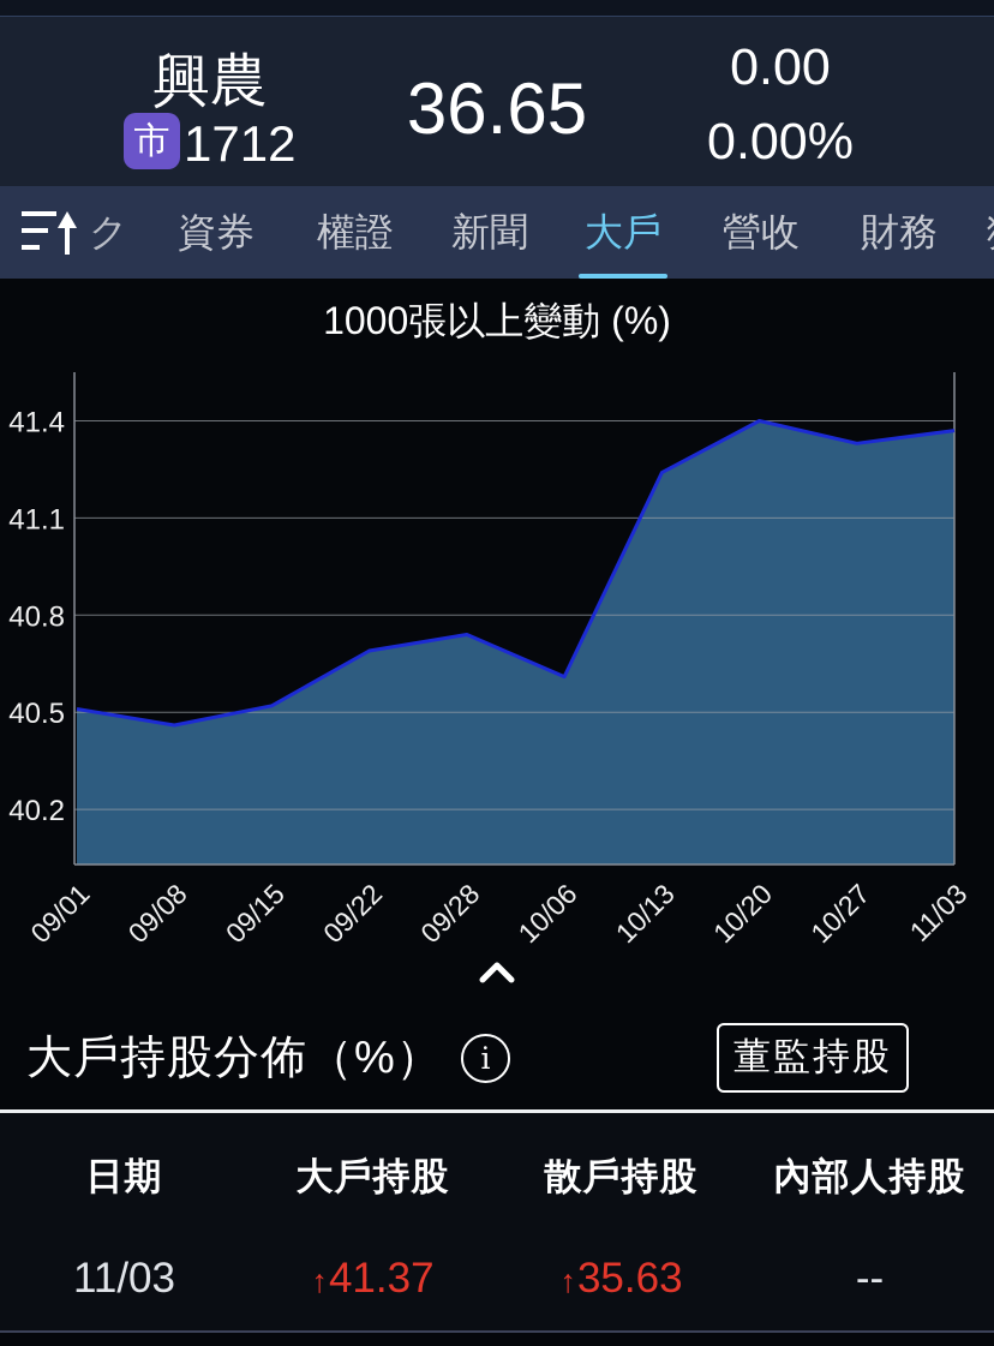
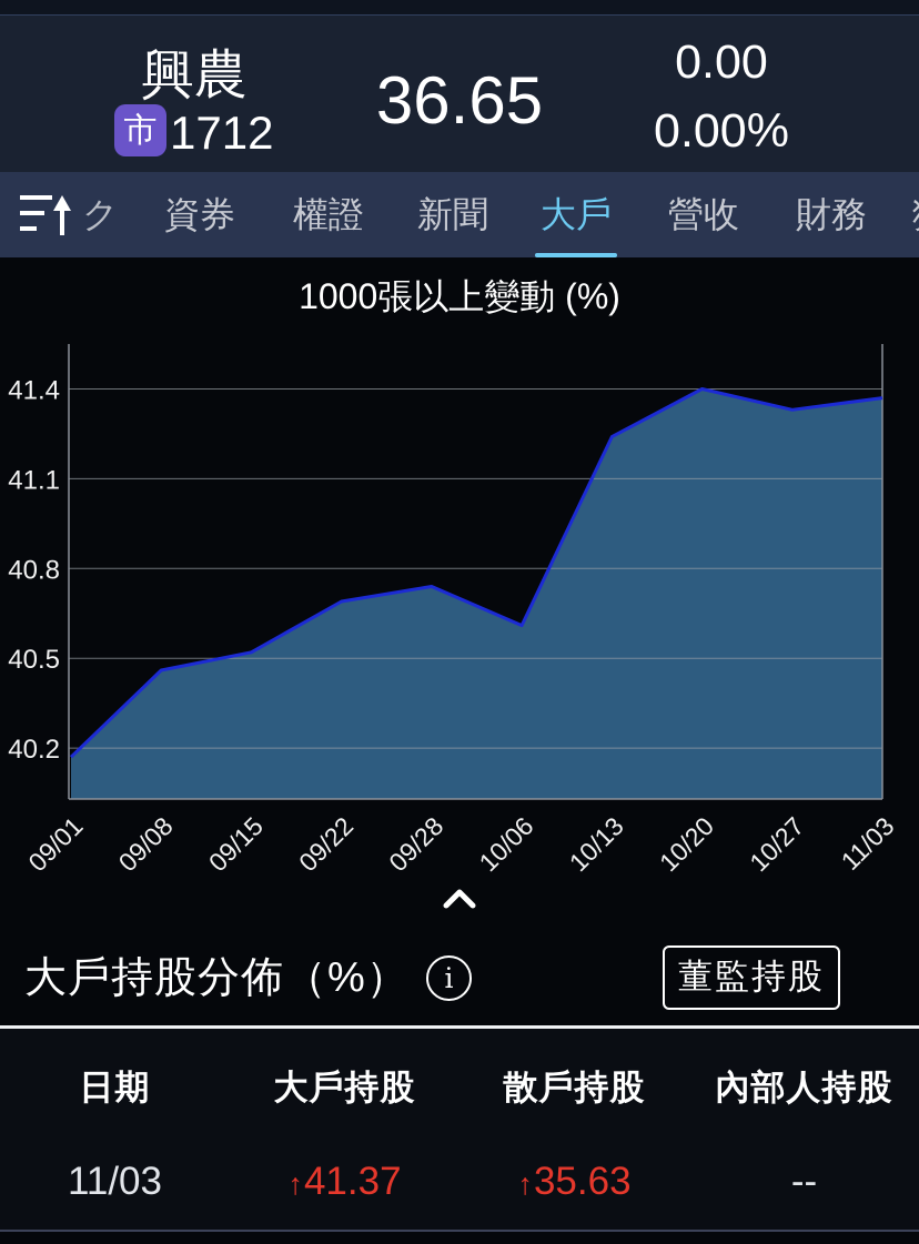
09/01: 40.51 -> 40.17
